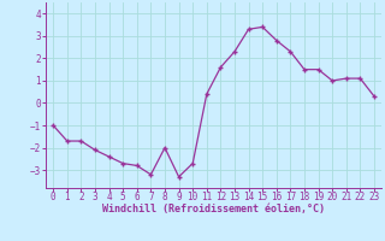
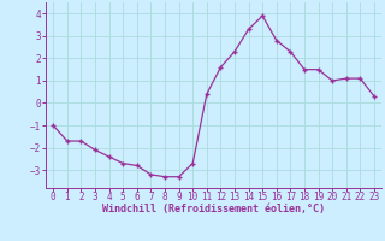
8: -2.0 -> -3.3
15: 3.4 -> 3.9
